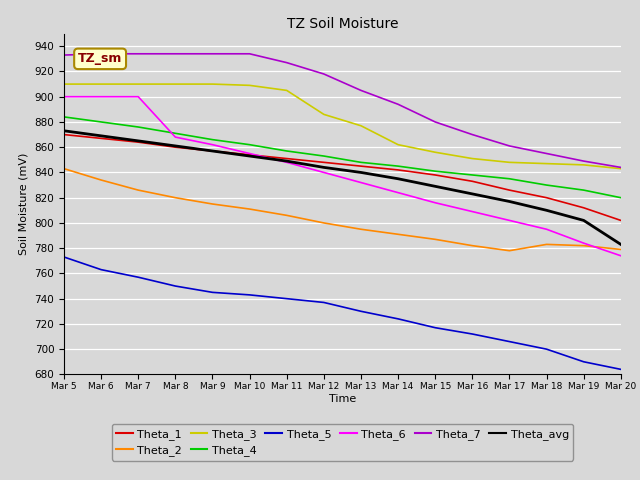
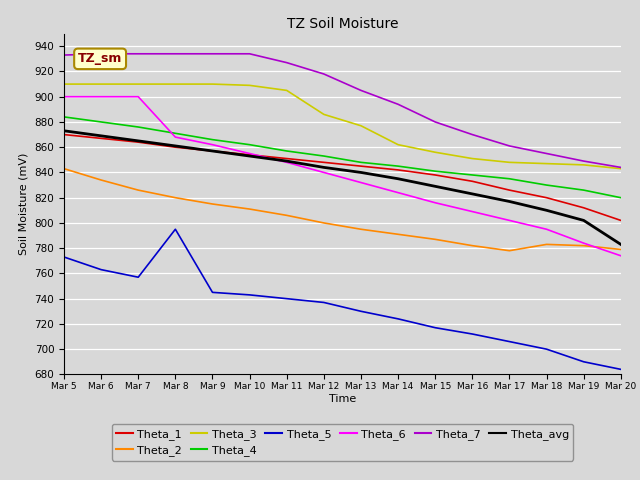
Theta_5/Mar 8: 750 -> 795
